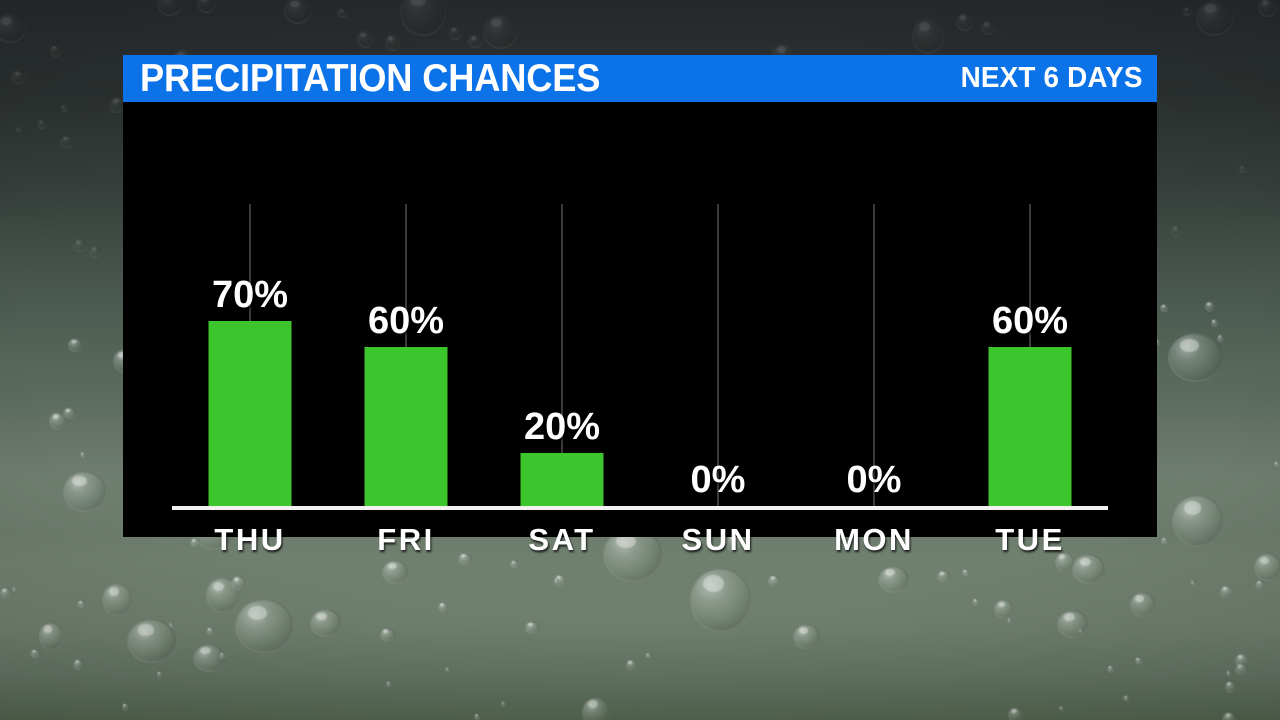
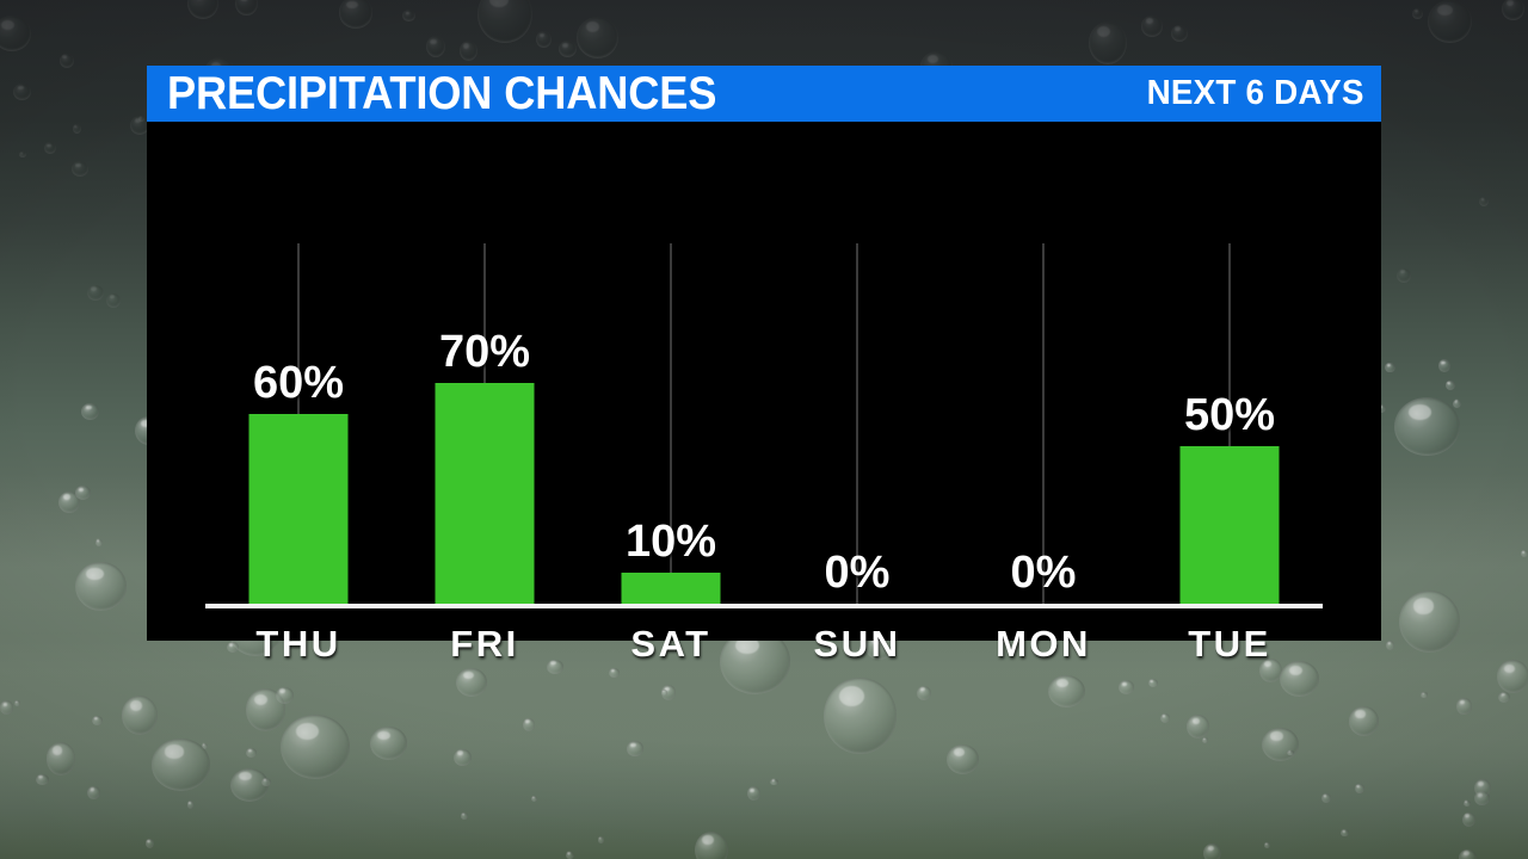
THU: 70% -> 60%
FRI: 60% -> 70%
SAT: 20% -> 10%
TUE: 60% -> 50%
